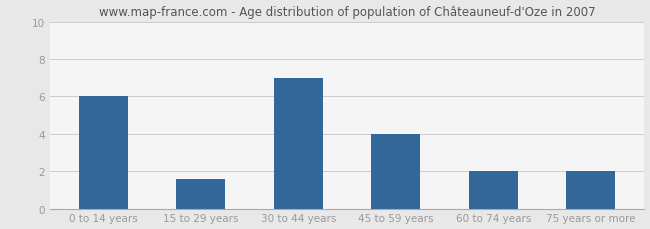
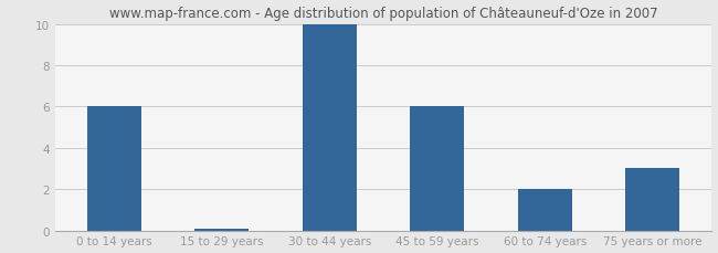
15 to 29 years: 1.6 -> 0.1
30 to 44 years: 7.0 -> 10.0
45 to 59 years: 4.0 -> 6.0
75 years or more: 2.0 -> 3.0
